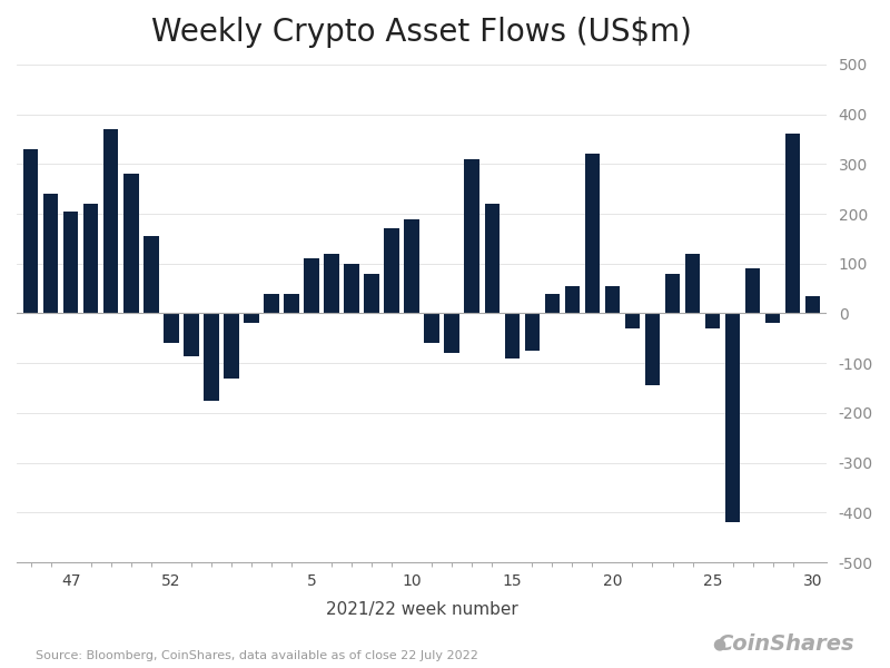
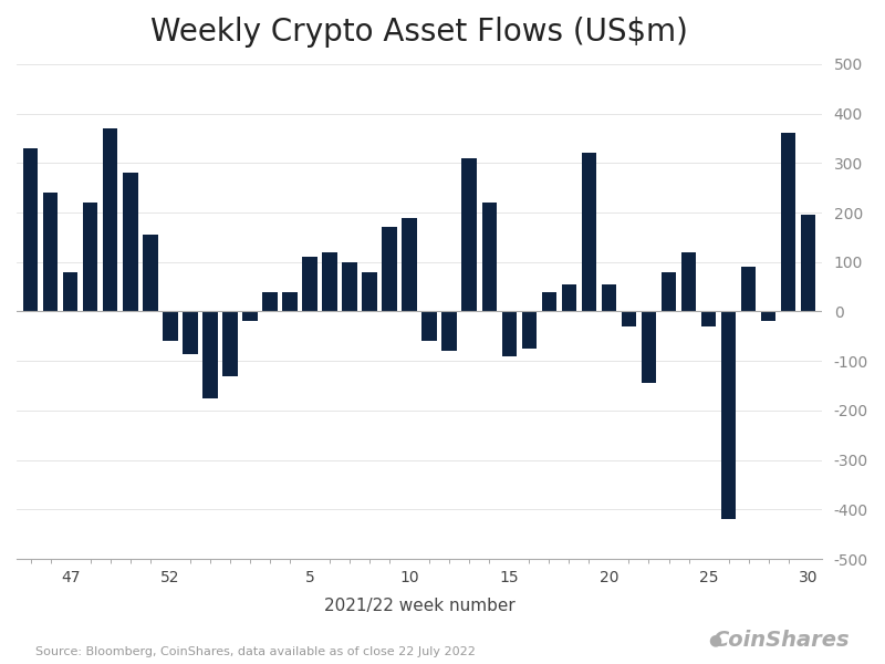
47: 205 -> 80
30: 35 -> 195
